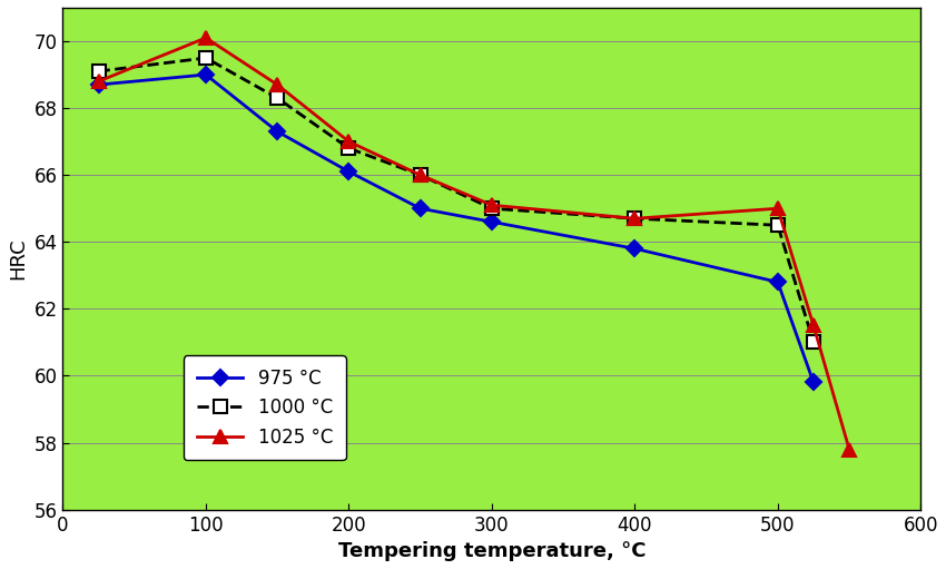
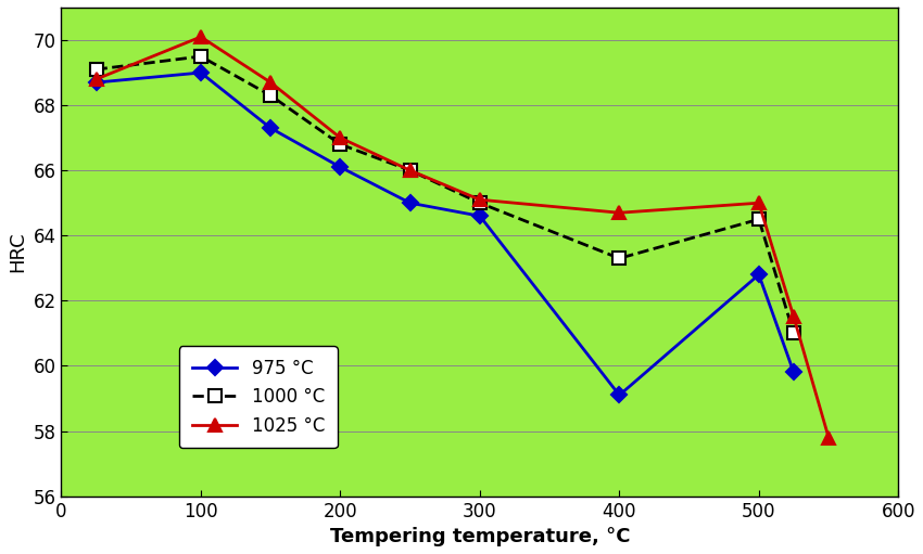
975 °C/400: 63.8 -> 59.1
1000 °C/400: 64.7 -> 63.3
